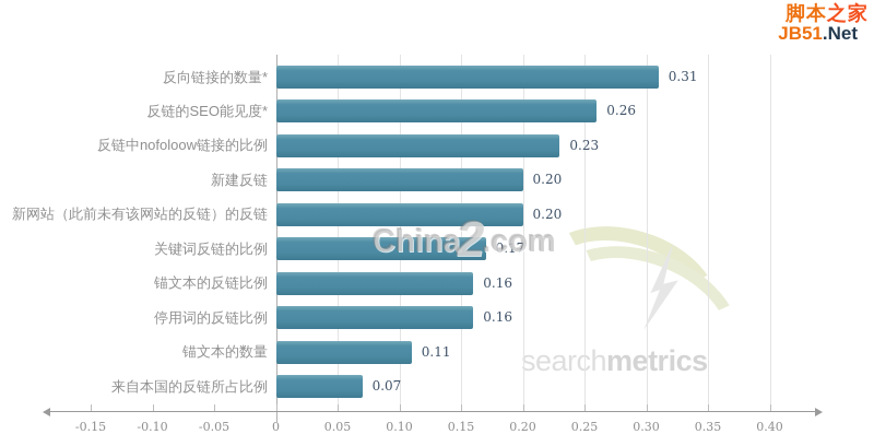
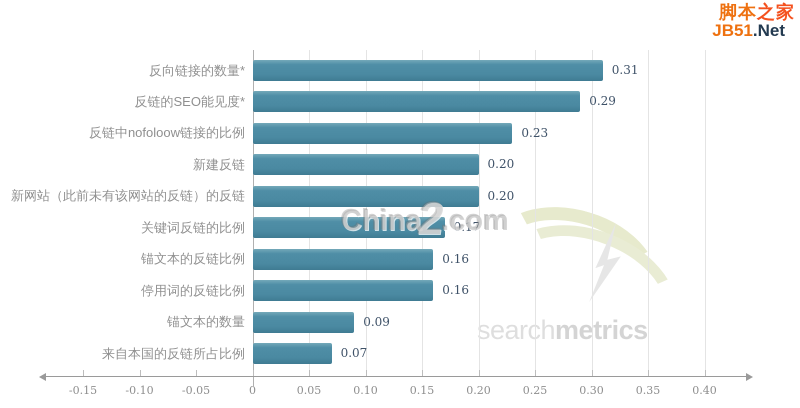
反链的SEO能见度*: 0.26 -> 0.29
锚文本的数量: 0.11 -> 0.09
